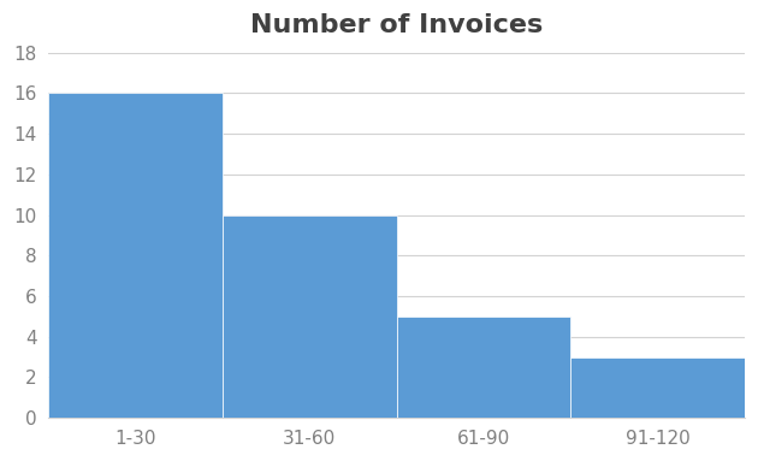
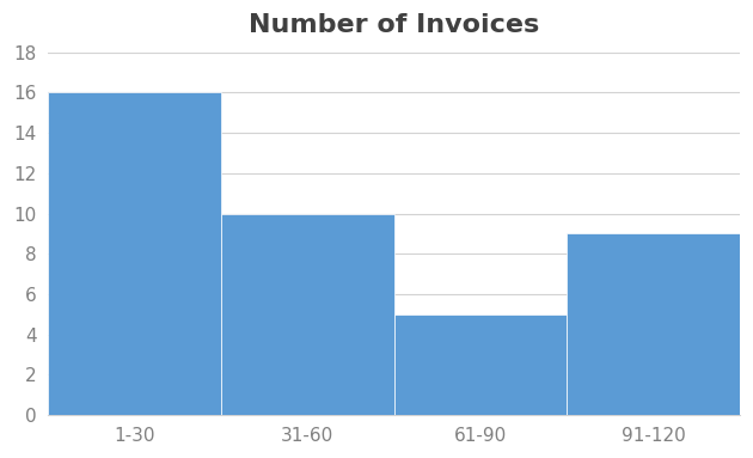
91-120: 3 -> 9
